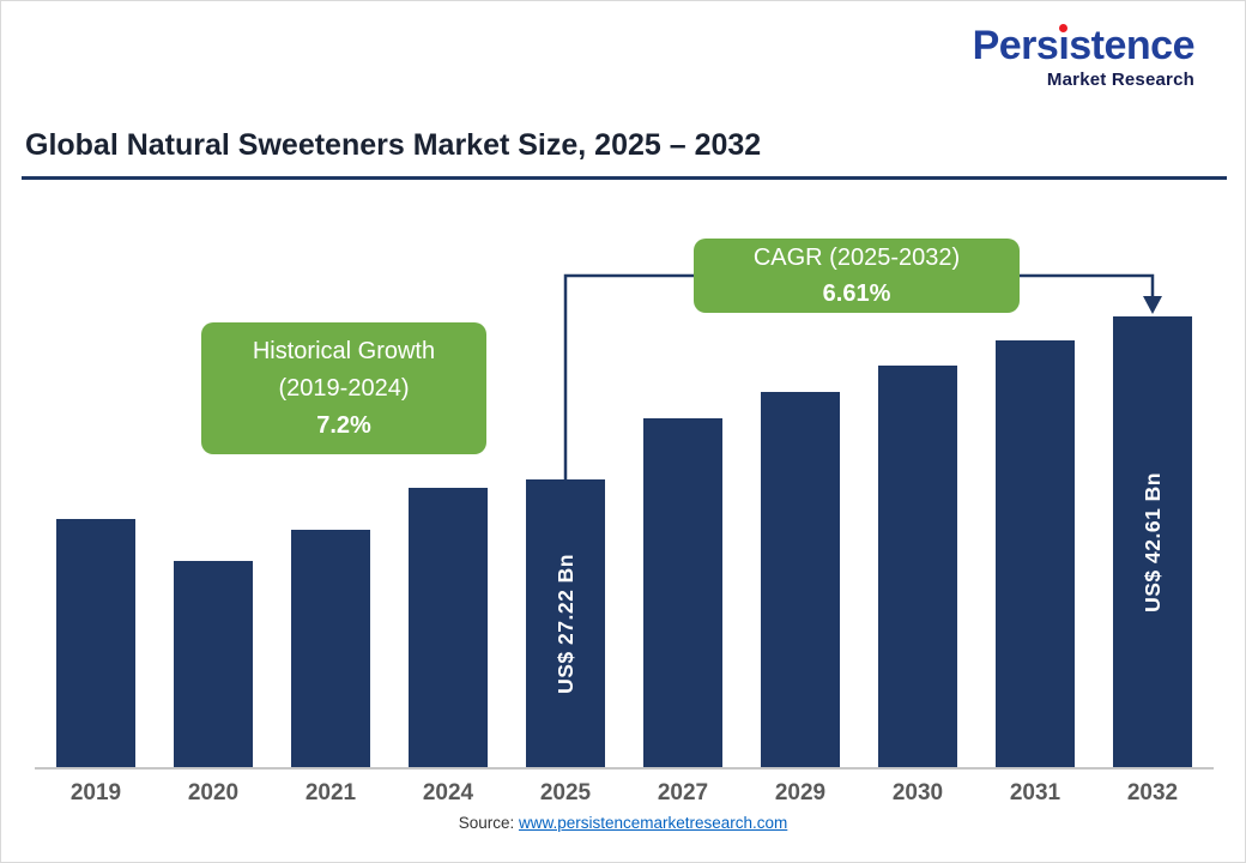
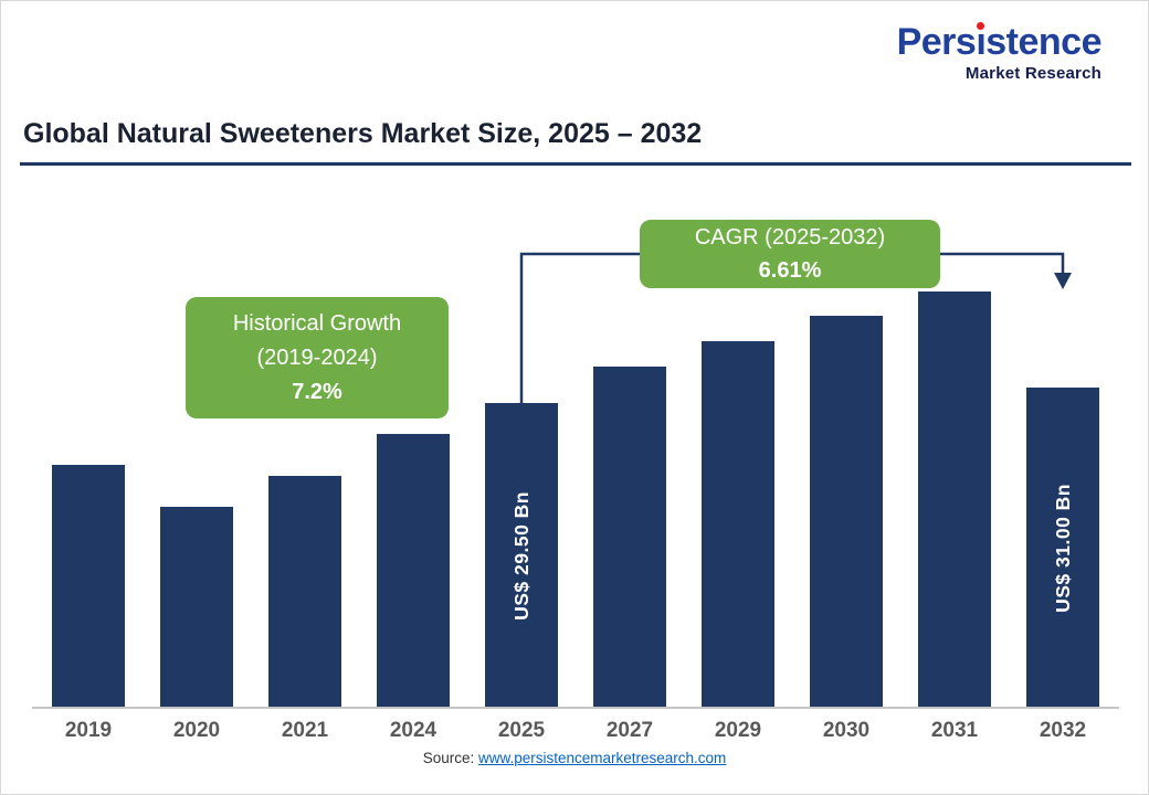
2025: 27.22 -> 29.50
2032: 42.61 -> 31.00
